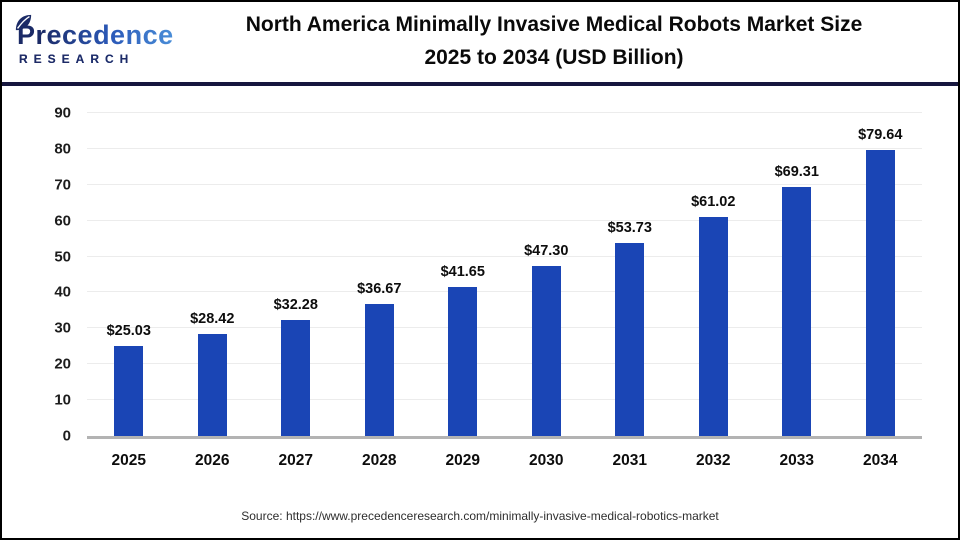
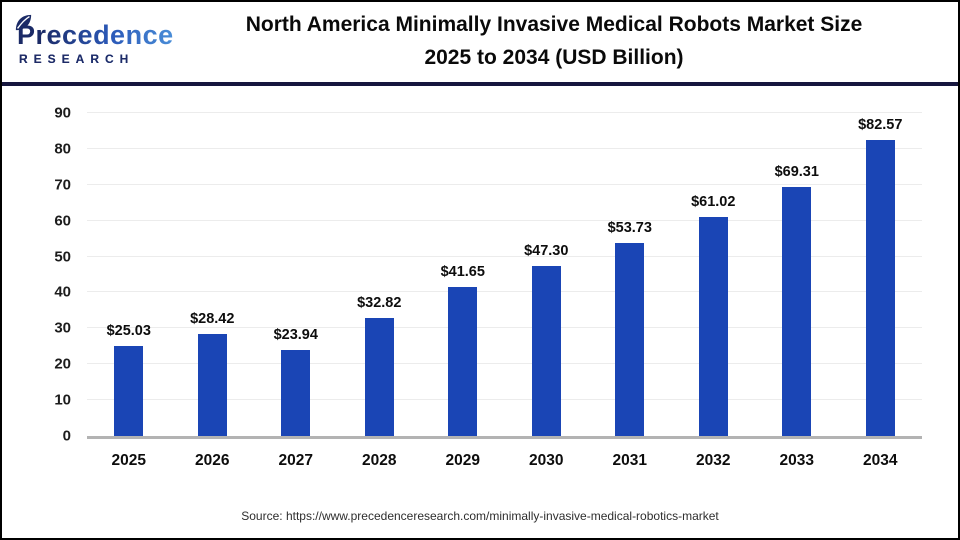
2027: $32.28 -> $23.94
2028: $36.67 -> $32.82
2034: $79.64 -> $82.57
